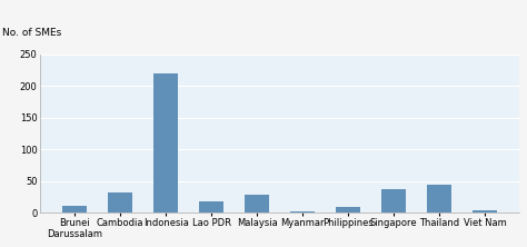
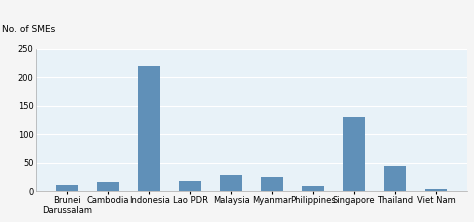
Cambodia: 32 -> 16
Myanmar: 3 -> 26
Singapore: 38 -> 130
